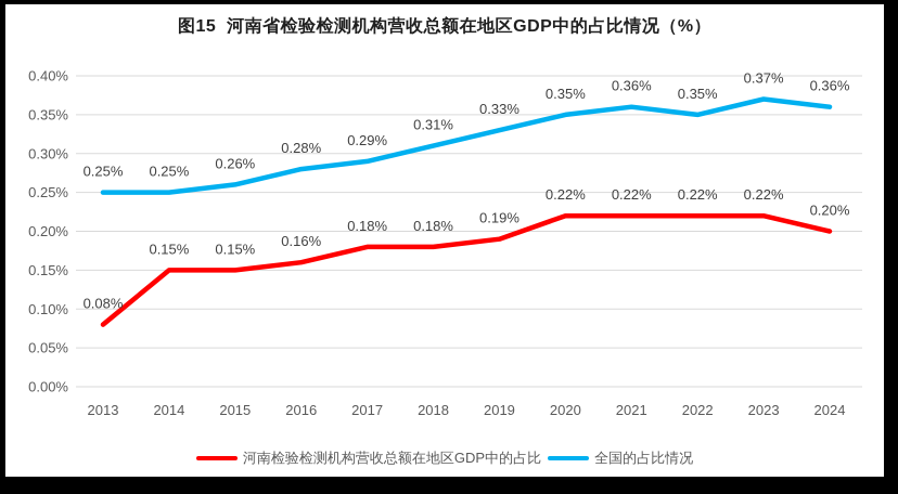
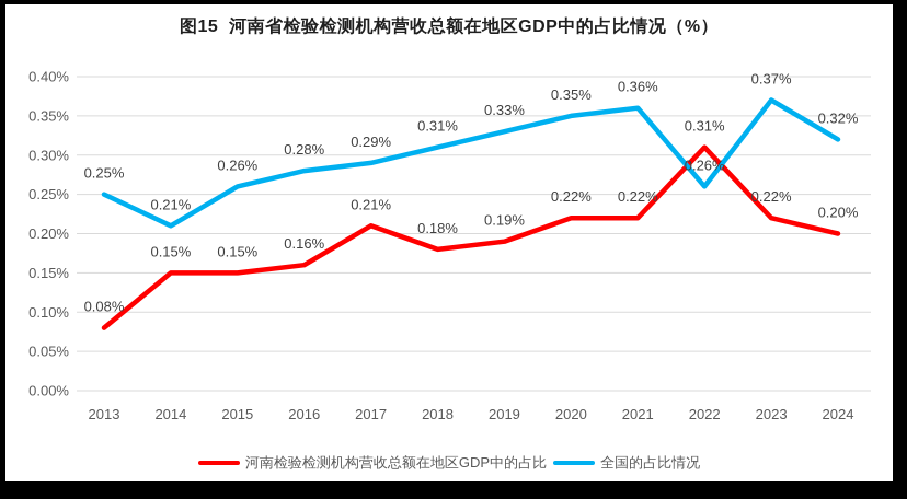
全国的占比情况/2014: 0.25% -> 0.21%
河南检验检测机构营收总额在地区GDP中的占比/2017: 0.18% -> 0.21%
河南检验检测机构营收总额在地区GDP中的占比/2022: 0.22% -> 0.31%
全国的占比情况/2022: 0.35% -> 0.26%
全国的占比情况/2024: 0.36% -> 0.32%
